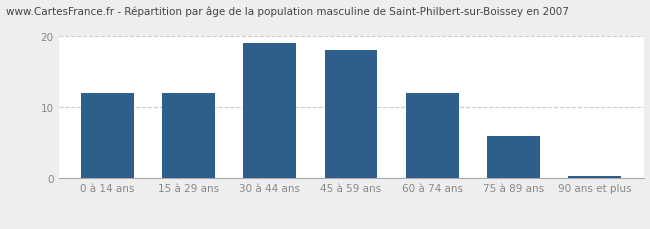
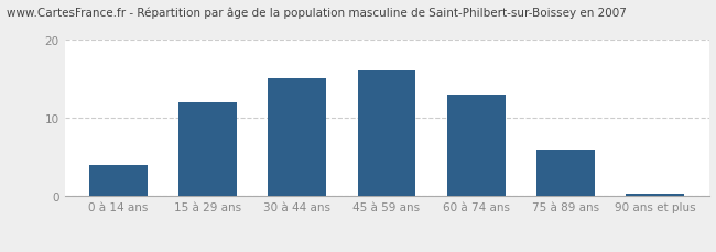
0 à 14 ans: 12.0 -> 4.0
30 à 44 ans: 19.0 -> 15.0
45 à 59 ans: 18.0 -> 16.0
60 à 74 ans: 12.0 -> 13.0
